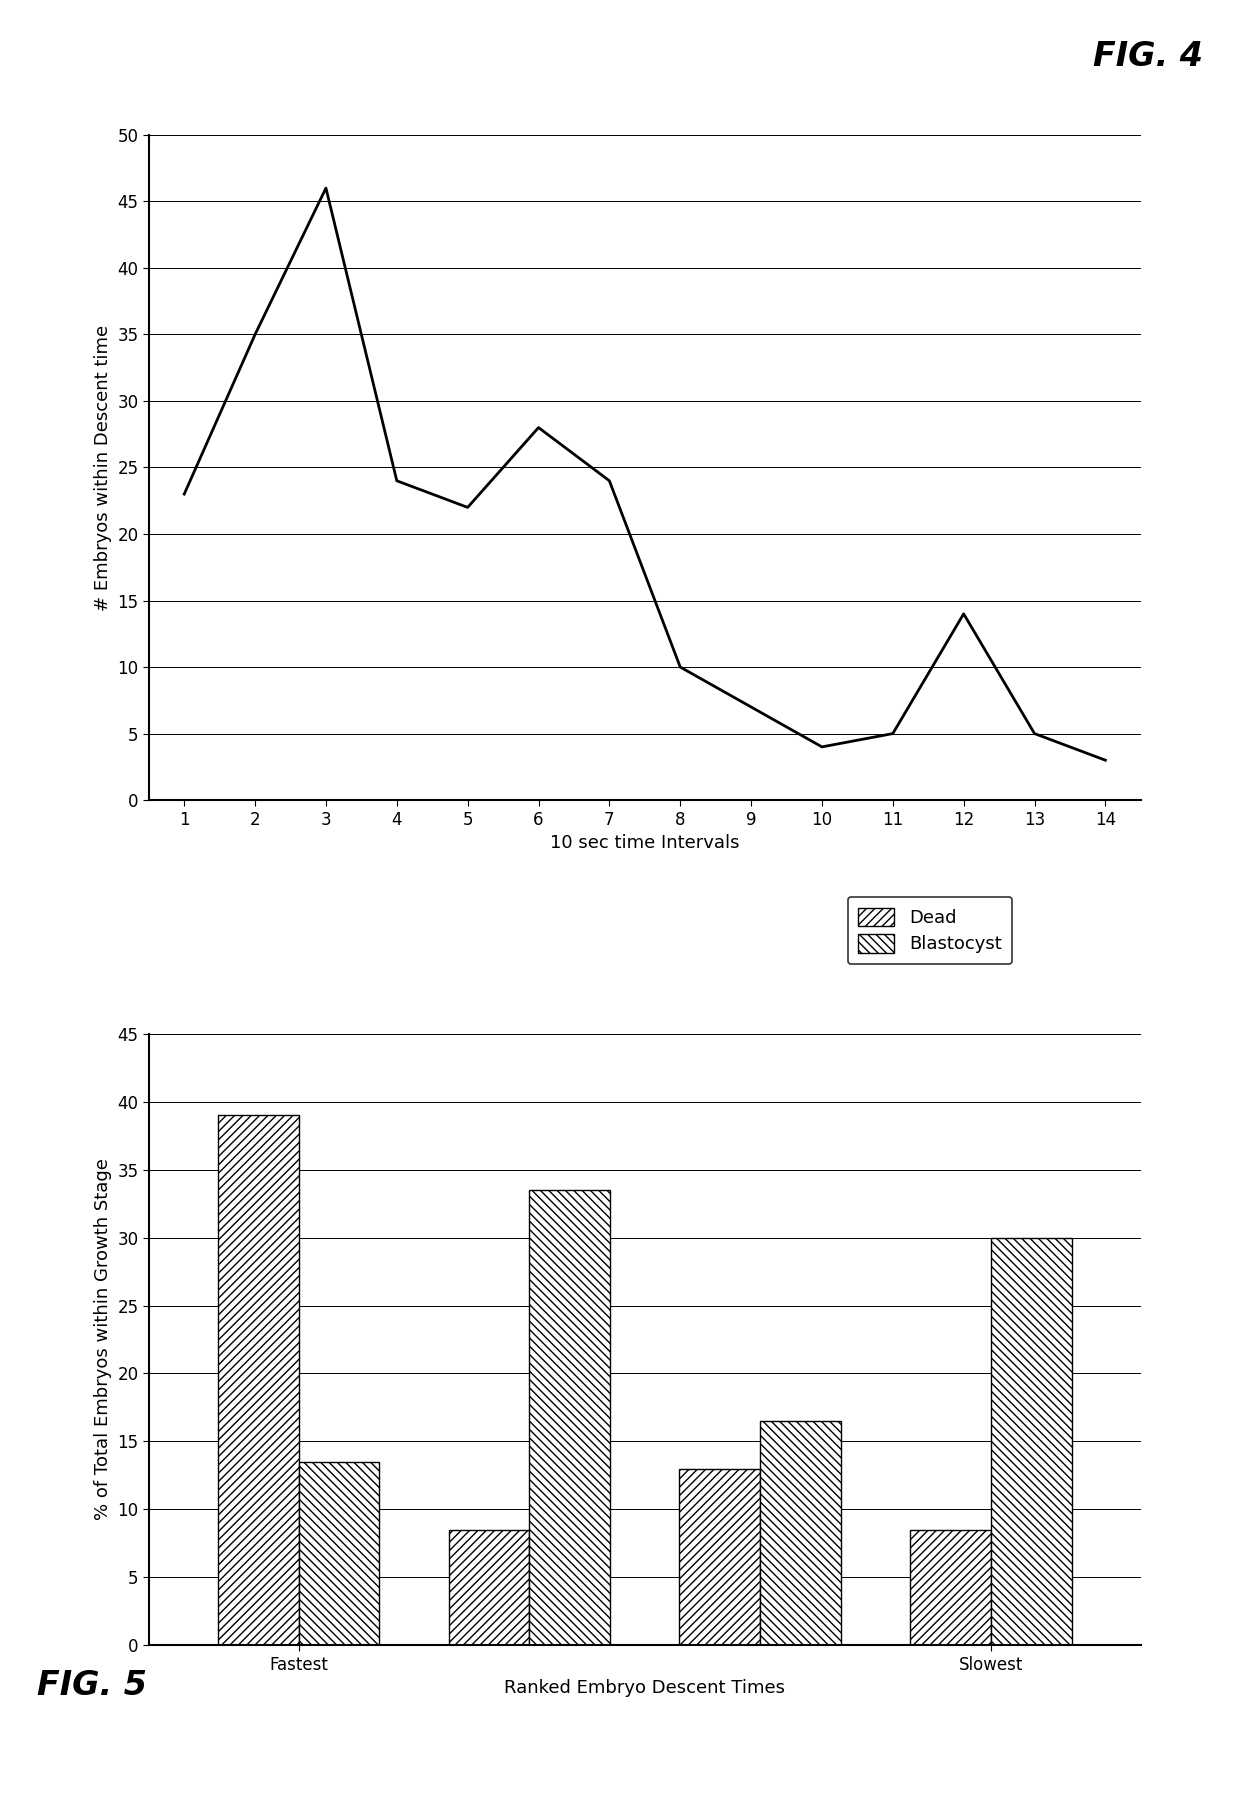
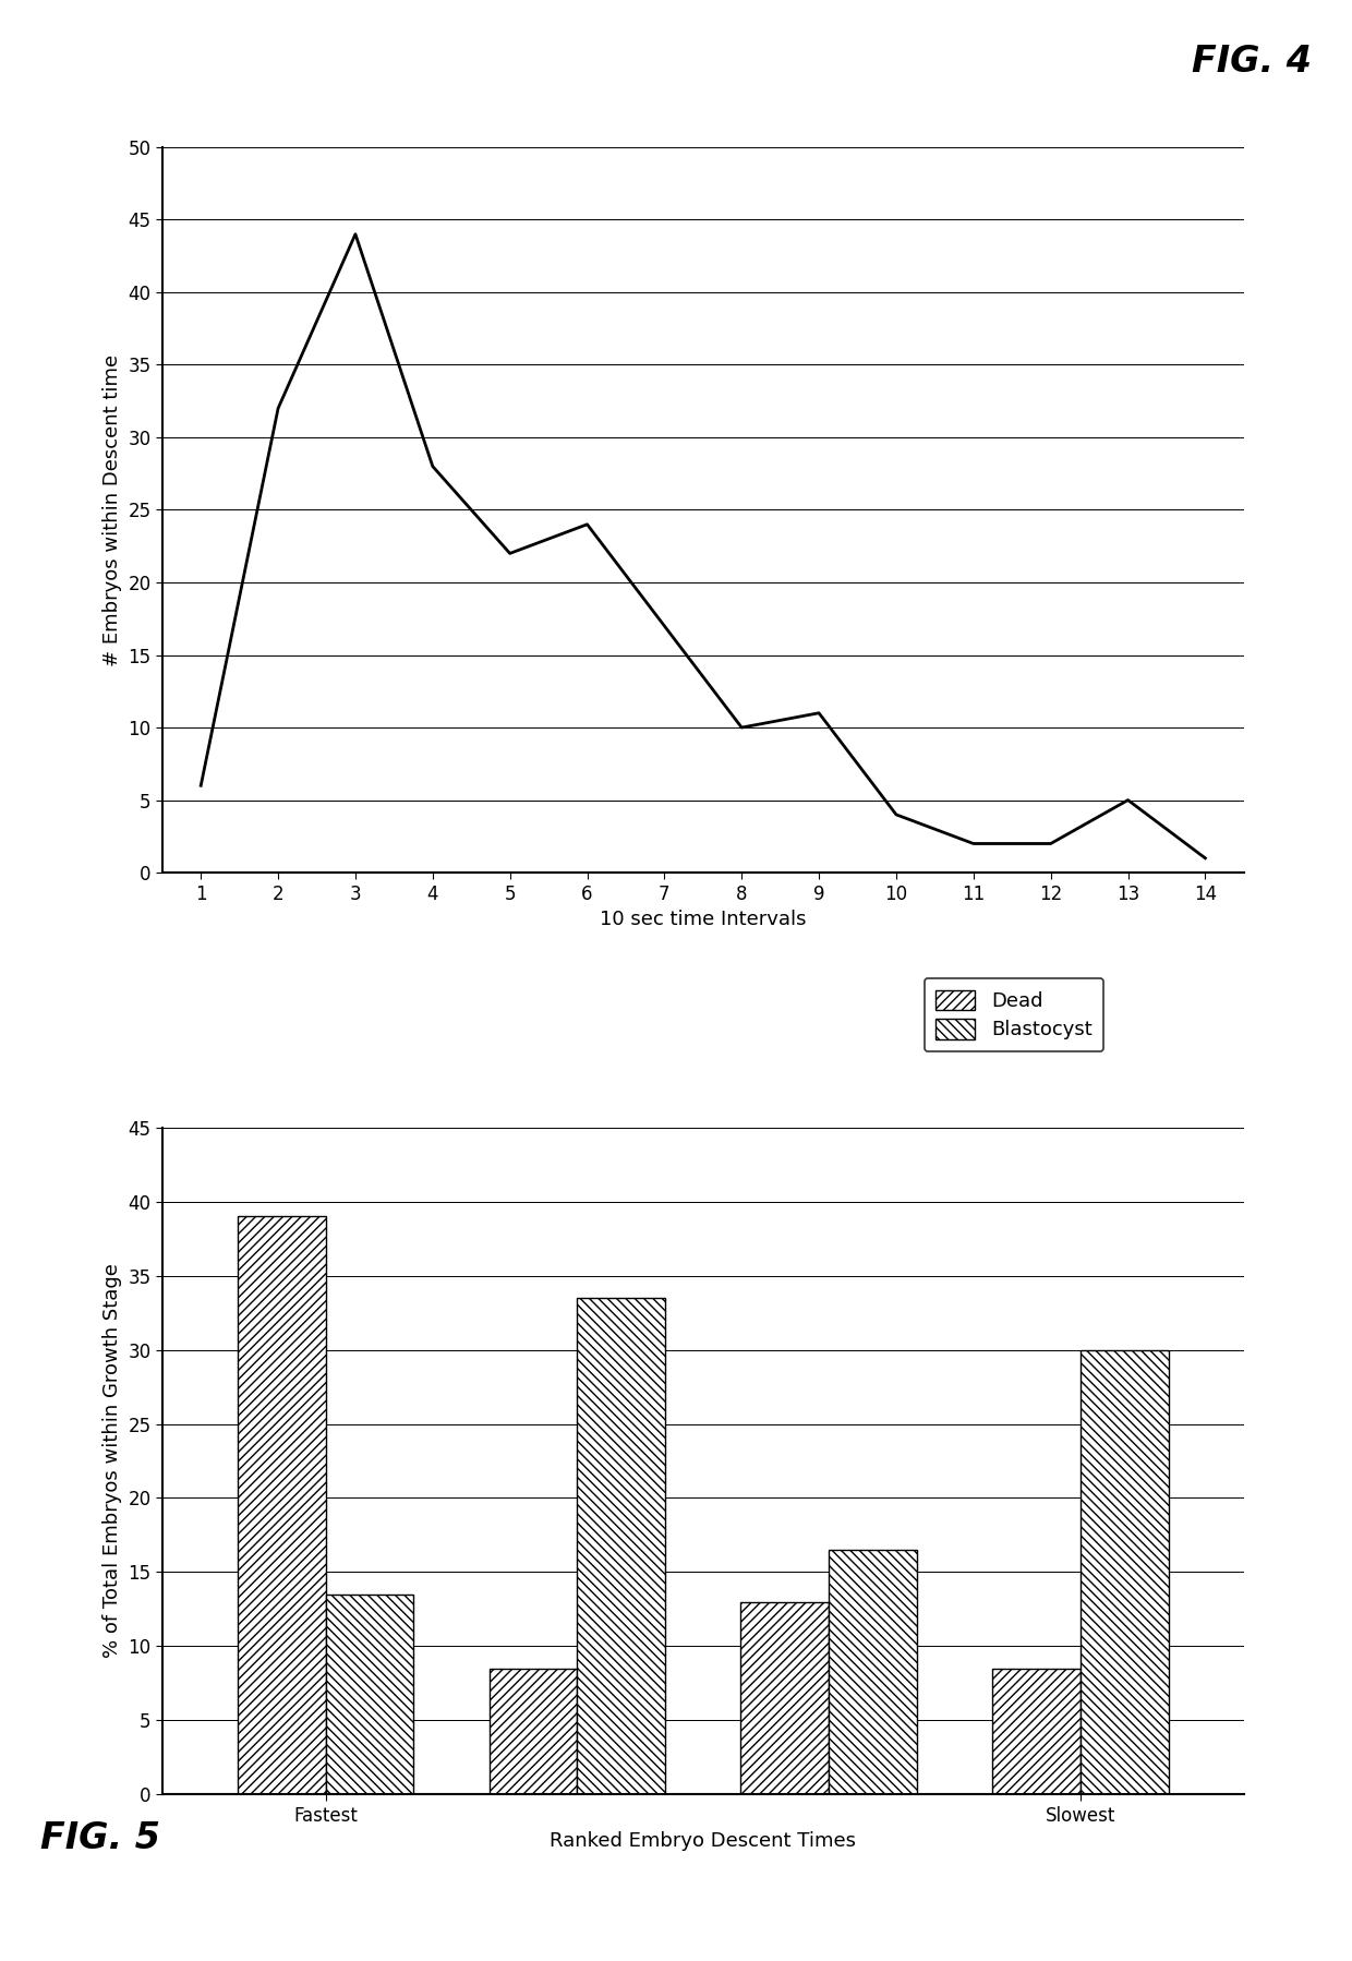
1: 23 -> 6
2: 35 -> 32
3: 46 -> 44
4: 24 -> 28
6: 28 -> 24
7: 24 -> 17
9: 7 -> 11
11: 5 -> 2
12: 14 -> 2
14: 3 -> 1
